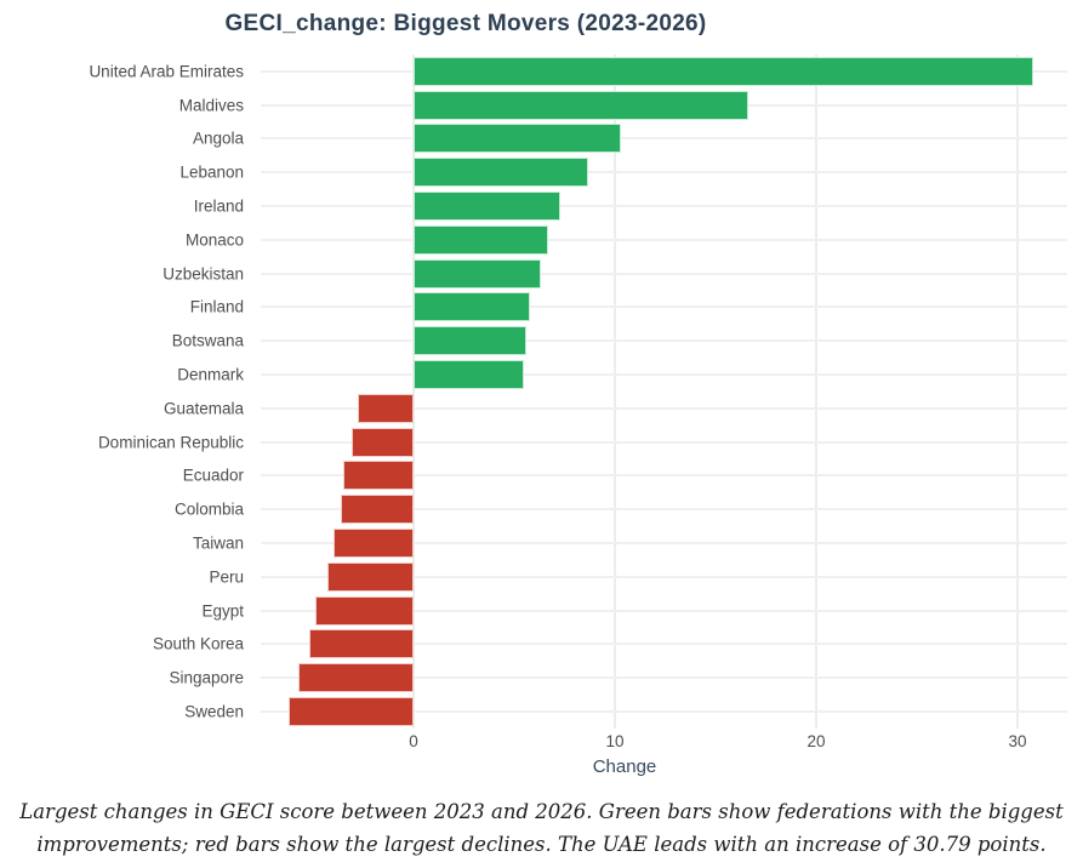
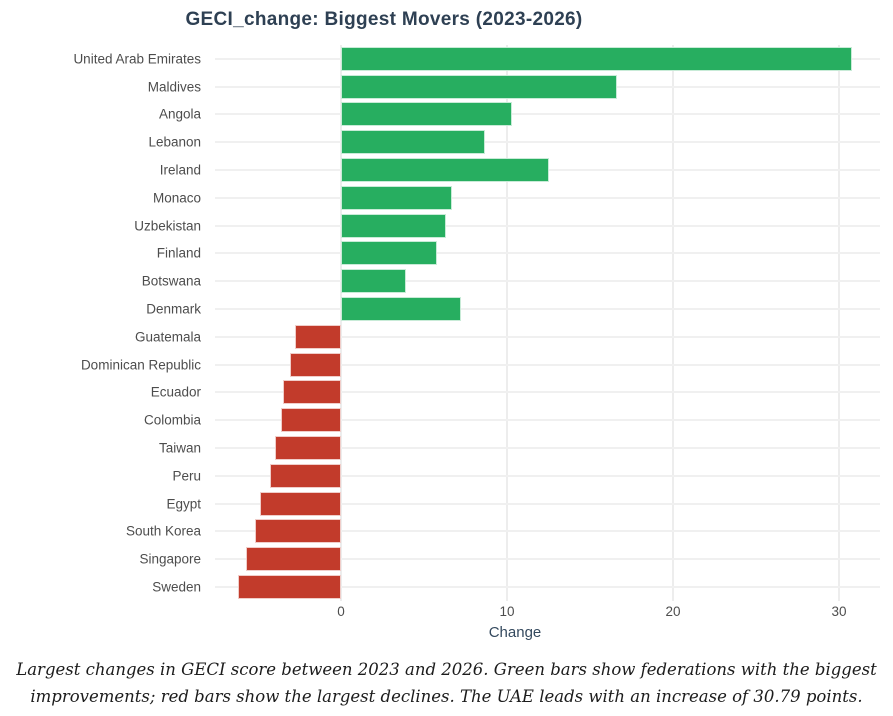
Ireland: 7.3 -> 12.5
Botswana: 5.6 -> 3.9
Denmark: 5.5 -> 7.2
